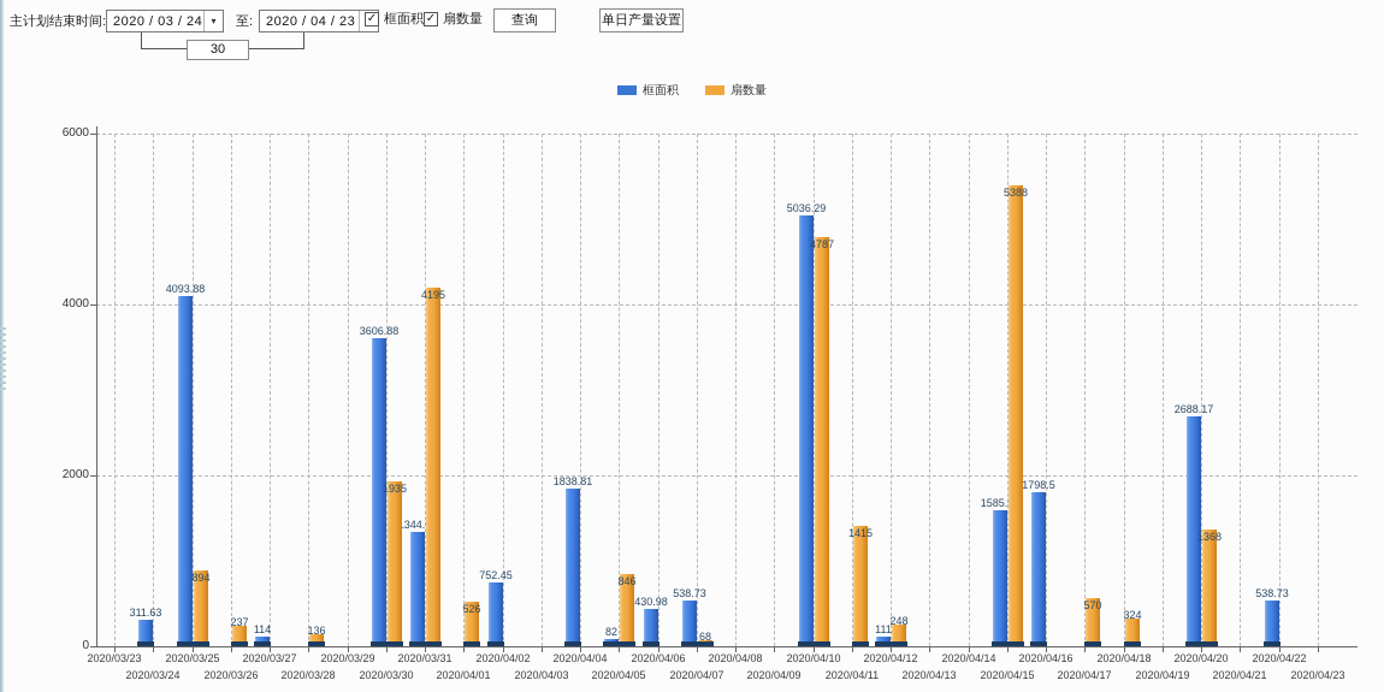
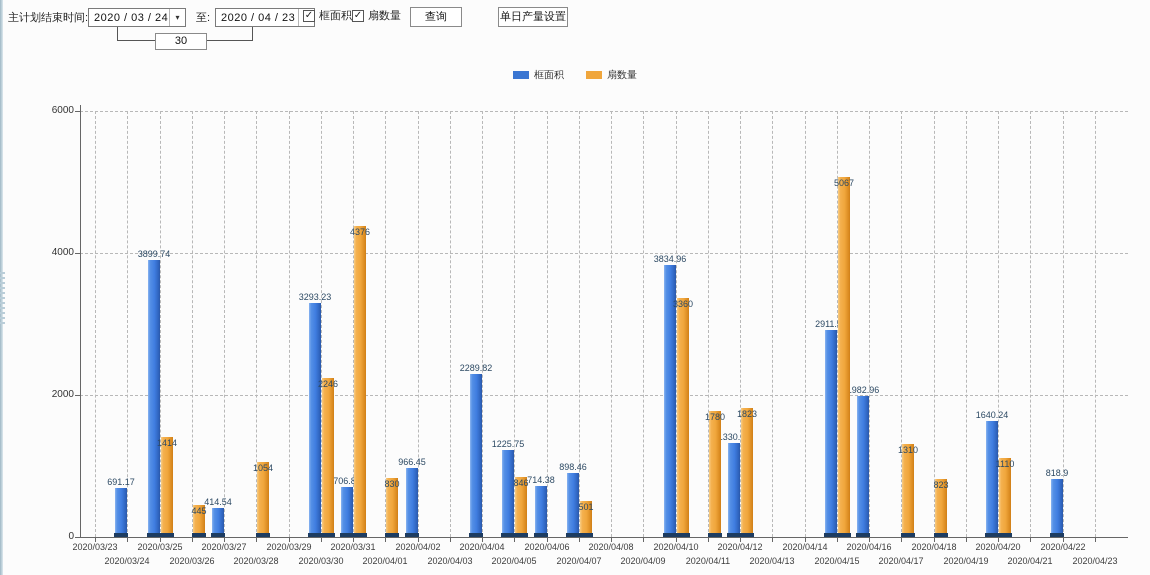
框面积/2020/03/24: 311.63 -> 691.17
框面积/2020/03/25: 4093.88 -> 3899.74
扇数量/2020/03/25: 894 -> 1414
扇数量/2020/03/26: 237 -> 445
框面积/2020/03/27: 114 -> 414.54
扇数量/2020/03/28: 136 -> 1054
框面积/2020/03/30: 3606.88 -> 3293.23
扇数量/2020/03/30: 1935 -> 2246
框面积/2020/03/31: 1344.95 -> 706.83
扇数量/2020/03/31: 4195 -> 4376
扇数量/2020/04/01: 526 -> 830
框面积/2020/04/02: 752.45 -> 966.45
框面积/2020/04/04: 1838.81 -> 2289.82
框面积/2020/04/05: 82 -> 1225.75
框面积/2020/04/06: 430.98 -> 714.38
框面积/2020/04/07: 538.73 -> 898.46
扇数量/2020/04/07: 68 -> 501
框面积/2020/04/10: 5036.29 -> 3834.96
扇数量/2020/04/10: 4787 -> 3360
扇数量/2020/04/11: 1415 -> 1780
框面积/2020/04/12: 111 -> 1330.61
扇数量/2020/04/12: 248 -> 1823
框面积/2020/04/15: 1585.96 -> 2911.58
扇数量/2020/04/15: 5388 -> 5067
框面积/2020/04/16: 1798.5 -> 1982.96
扇数量/2020/04/17: 570 -> 1310
扇数量/2020/04/18: 324 -> 823
框面积/2020/04/20: 2688.17 -> 1640.24
扇数量/2020/04/20: 1368 -> 1110
框面积/2020/04/22: 538.73 -> 818.9
